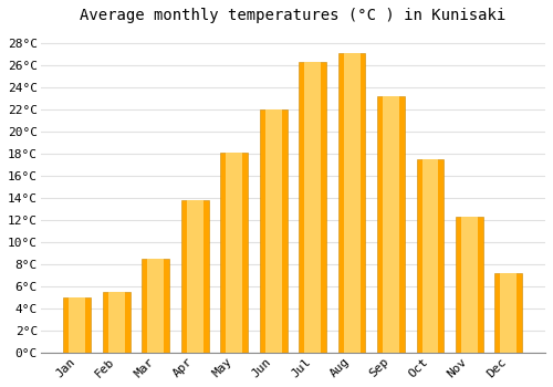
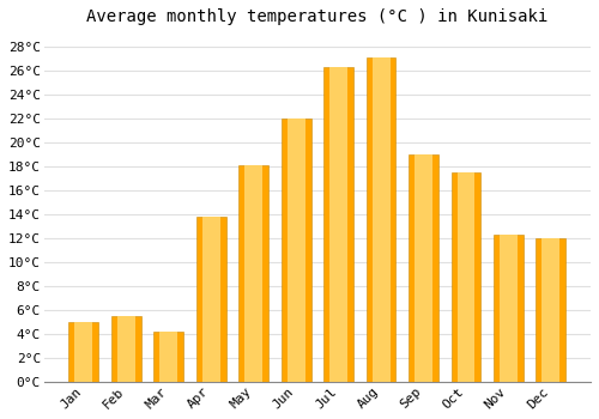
Mar: 8.5°C -> 4.2°C
Sep: 23.2°C -> 19.0°C
Dec: 7.2°C -> 12.0°C
